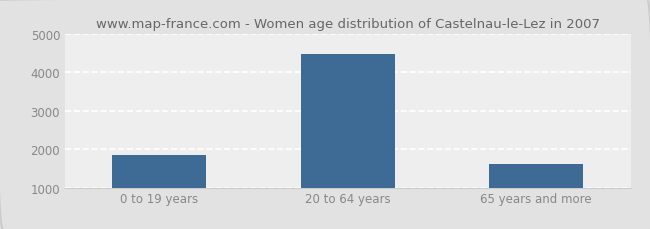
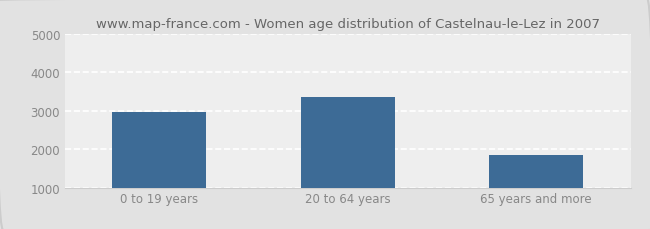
0 to 19 years: 1850 -> 2950
20 to 64 years: 4480 -> 3350
65 years and more: 1600 -> 1850
